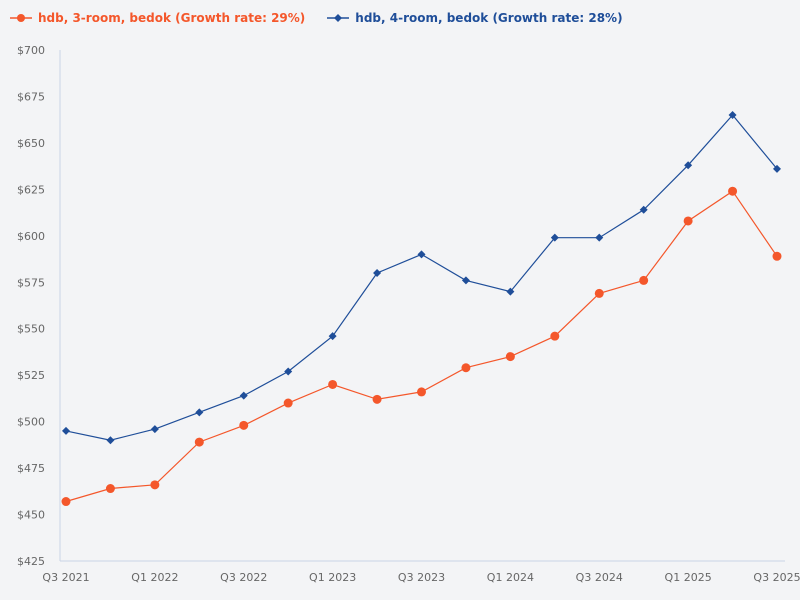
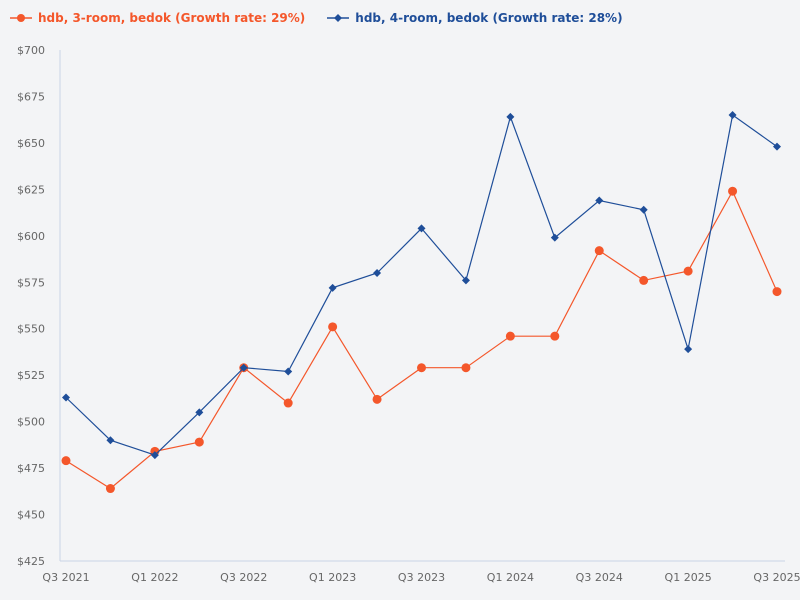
hdb, 3-room, bedok (Growth rate: 29%)/Q3 2021: $457 -> $479
hdb, 4-room, bedok (Growth rate: 28%)/Q3 2021: $495 -> $513
hdb, 3-room, bedok (Growth rate: 29%)/Q1 2022: $466 -> $484
hdb, 4-room, bedok (Growth rate: 28%)/Q1 2022: $496 -> $482
hdb, 3-room, bedok (Growth rate: 29%)/Q3 2022: $498 -> $529
hdb, 4-room, bedok (Growth rate: 28%)/Q3 2022: $514 -> $529
hdb, 3-room, bedok (Growth rate: 29%)/Q1 2023: $520 -> $551
hdb, 4-room, bedok (Growth rate: 28%)/Q1 2023: $546 -> $572
hdb, 3-room, bedok (Growth rate: 29%)/Q3 2023: $516 -> $529
hdb, 4-room, bedok (Growth rate: 28%)/Q3 2023: $590 -> $604
hdb, 3-room, bedok (Growth rate: 29%)/Q1 2024: $535 -> $546
hdb, 4-room, bedok (Growth rate: 28%)/Q1 2024: $570 -> $664
hdb, 3-room, bedok (Growth rate: 29%)/Q3 2024: $569 -> $592
hdb, 4-room, bedok (Growth rate: 28%)/Q3 2024: $599 -> $619
hdb, 3-room, bedok (Growth rate: 29%)/Q1 2025: $608 -> $581
hdb, 4-room, bedok (Growth rate: 28%)/Q1 2025: $638 -> $539
hdb, 3-room, bedok (Growth rate: 29%)/Q3 2025: $589 -> $570
hdb, 4-room, bedok (Growth rate: 28%)/Q3 2025: $636 -> $648
